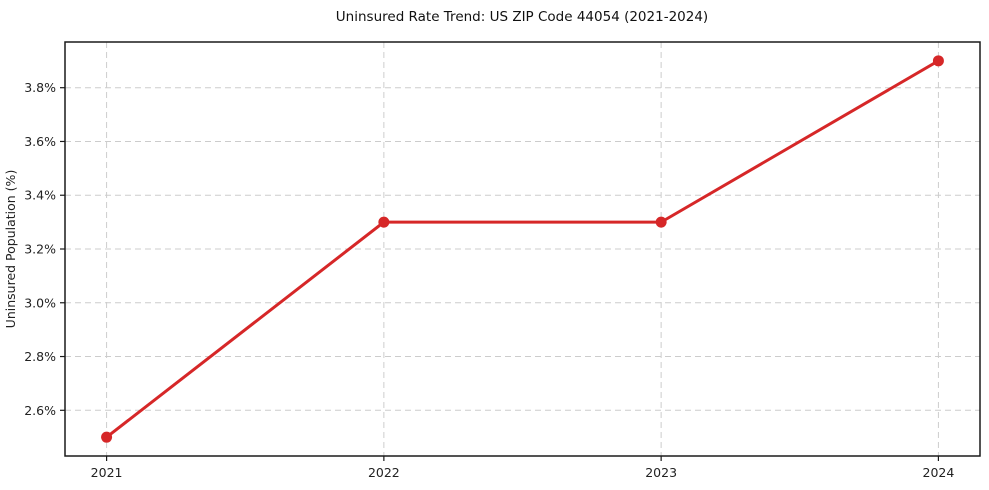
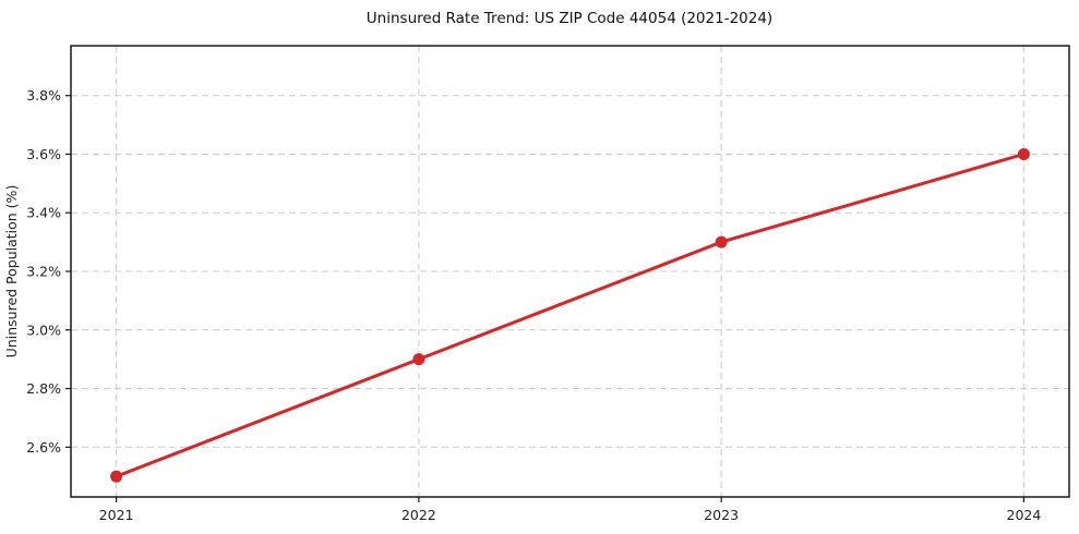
2022: 3.3% -> 2.9%
2024: 3.9% -> 3.6%
